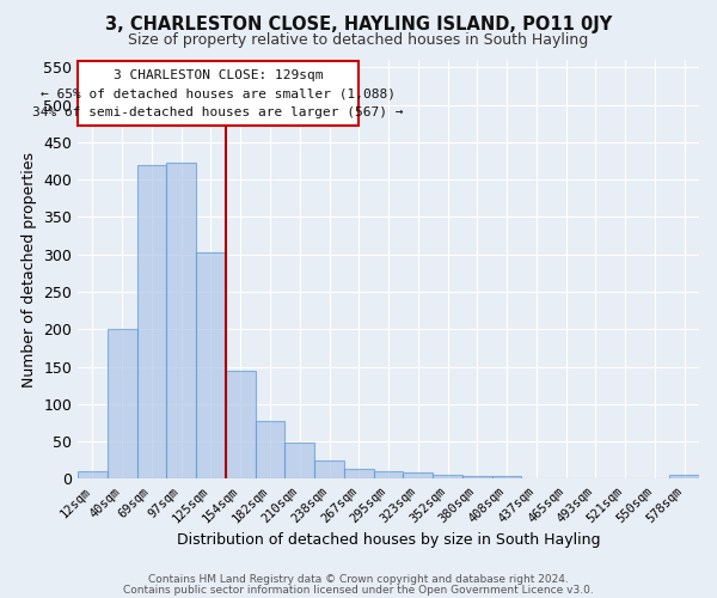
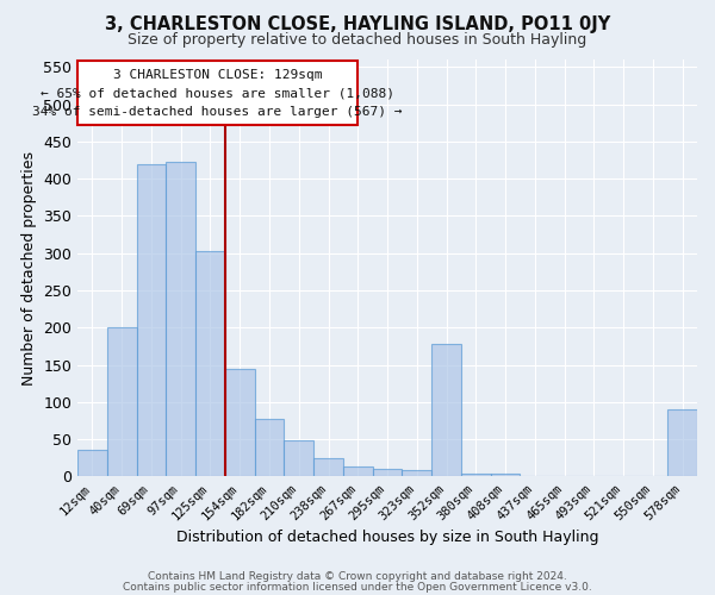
12sqm: 10 -> 36
352sqm: 5 -> 178
578sqm: 5 -> 90
